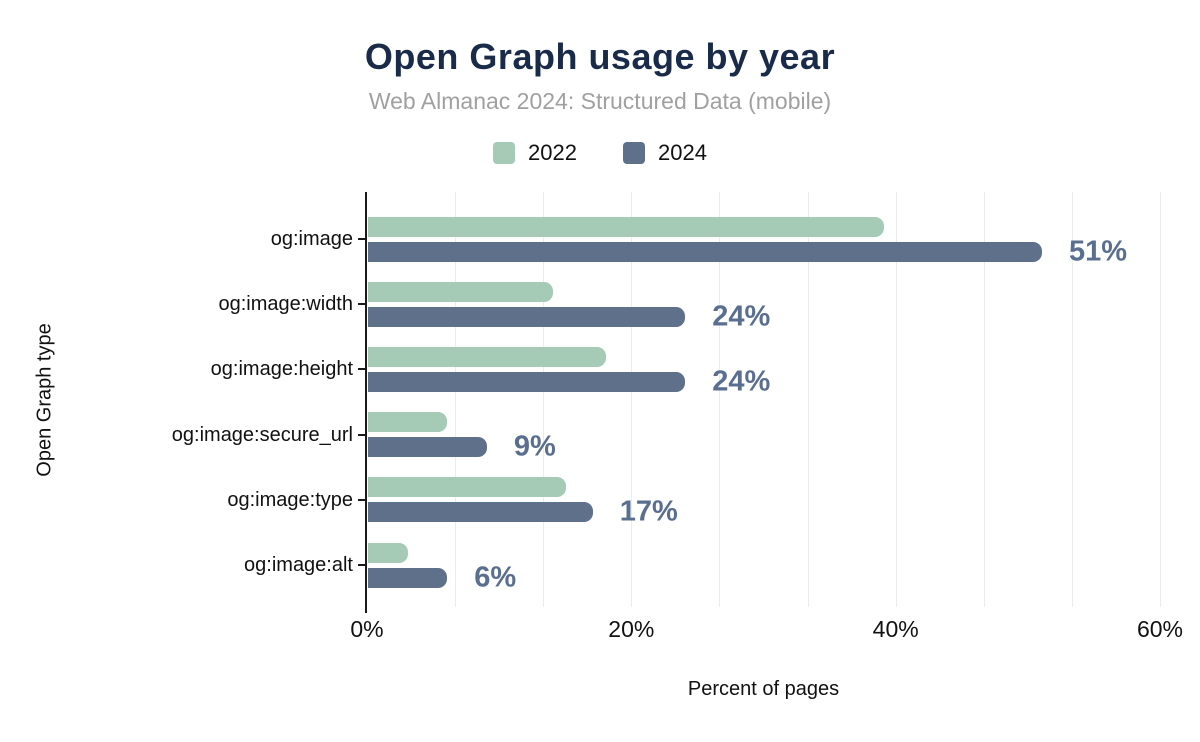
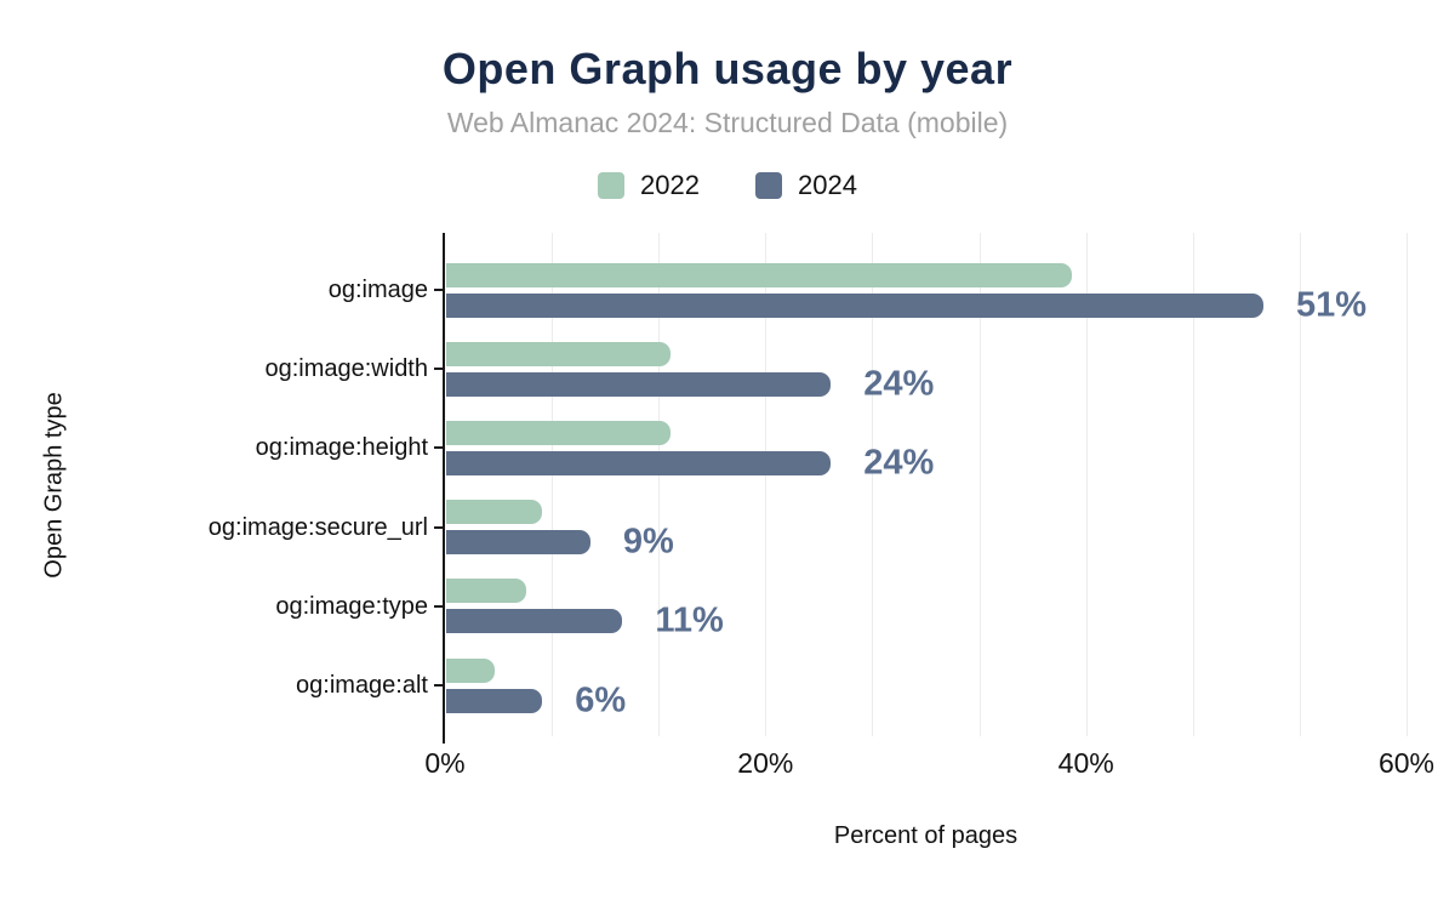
2022/og:image:height: 18% -> 14%
2022/og:image:type: 15% -> 5%
2024/og:image:type: 17% -> 11%
